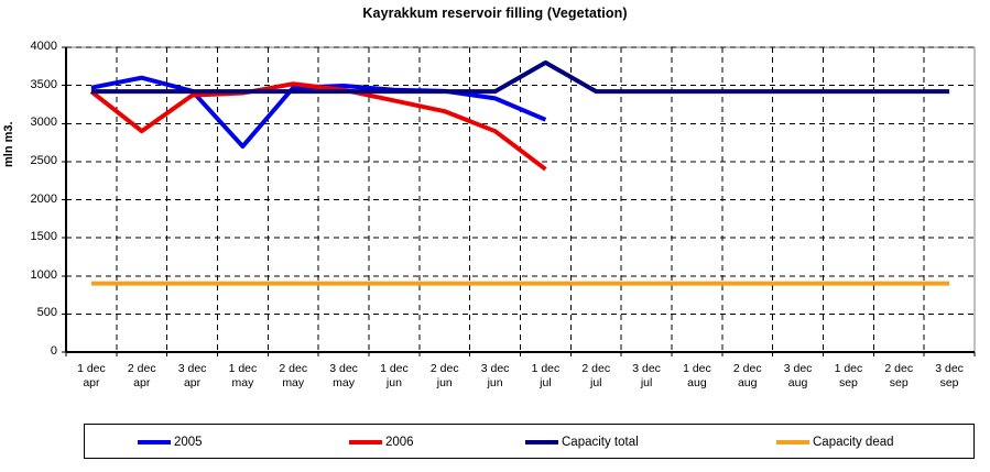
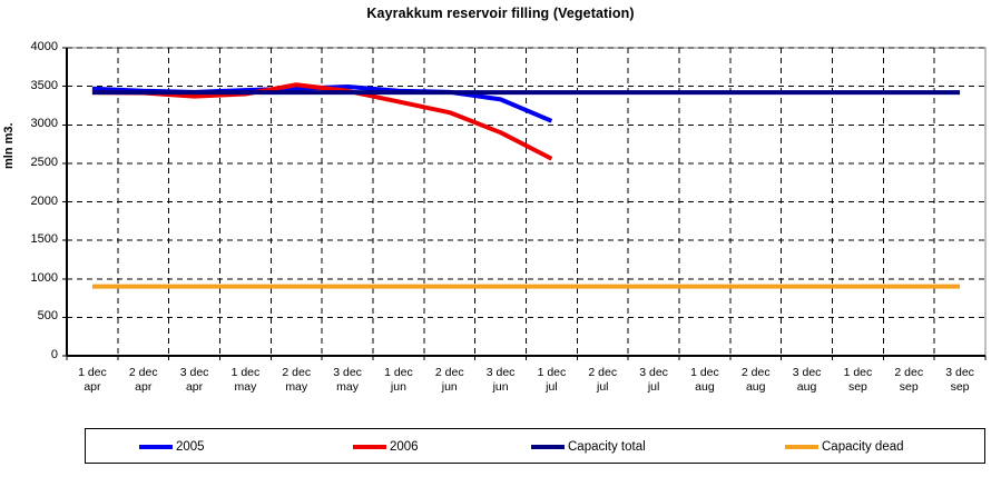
2005/2 dec apr: 3600 -> 3400
2006/2 dec apr: 2900 -> 3400
2005/1 dec may: 2700 -> 3400
2006/1 dec jul: 2400 -> 2600
Capacity total/1 dec jul: 3800 -> 3400
